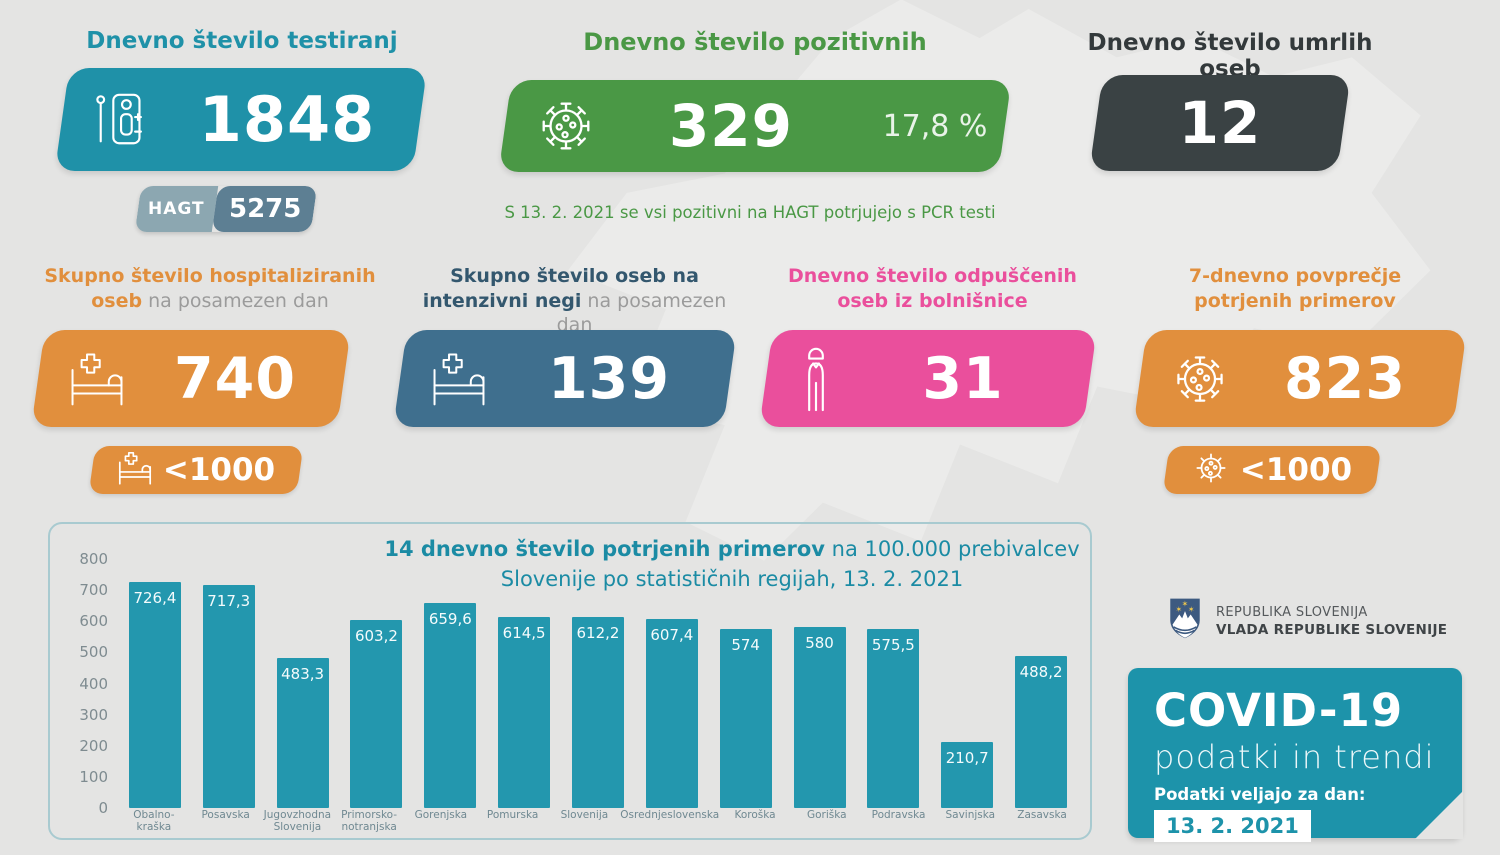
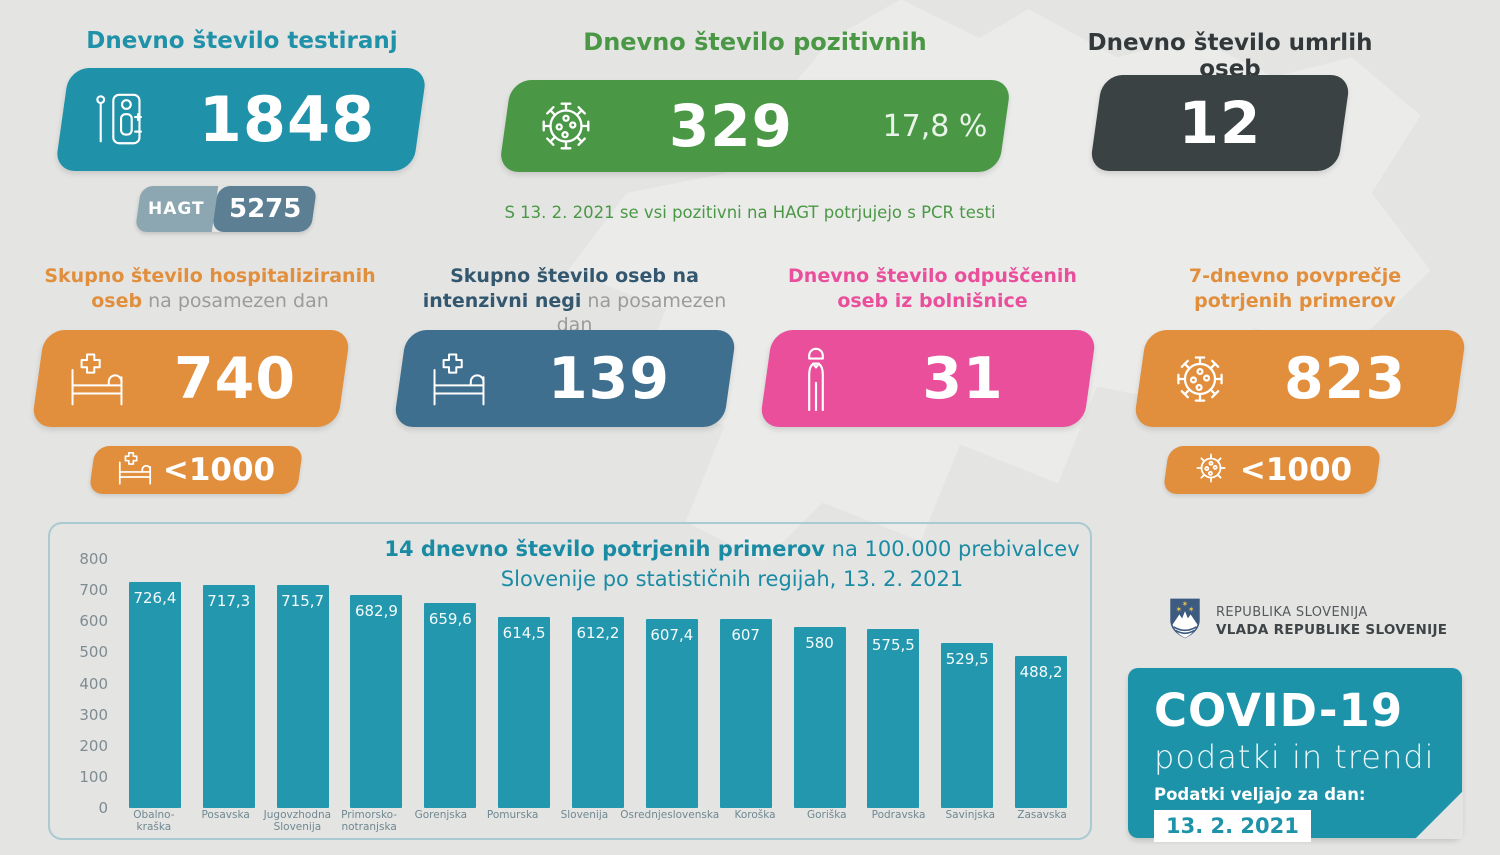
Jugovzhodna Slovenija: 483,3 -> 715,7
Primorsko-notranjska: 603,2 -> 682,9
Koroška: 574 -> 607
Savinjska: 210,7 -> 529,5
